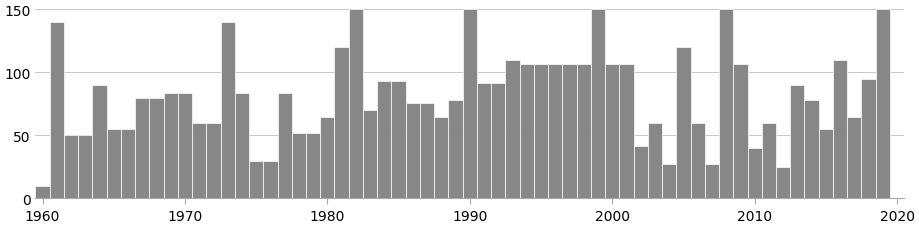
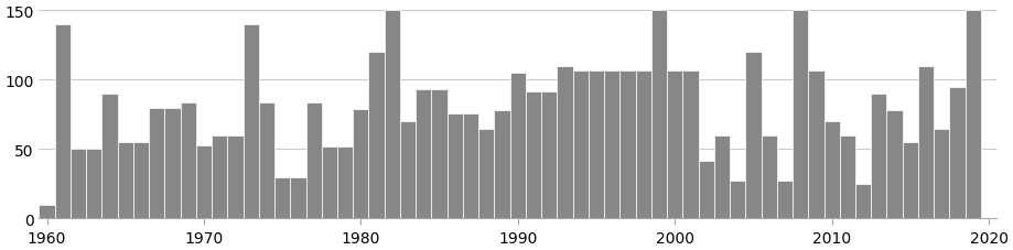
1970: 84 -> 53
1980: 65 -> 79
1990: 150 -> 105
2010: 40 -> 70
